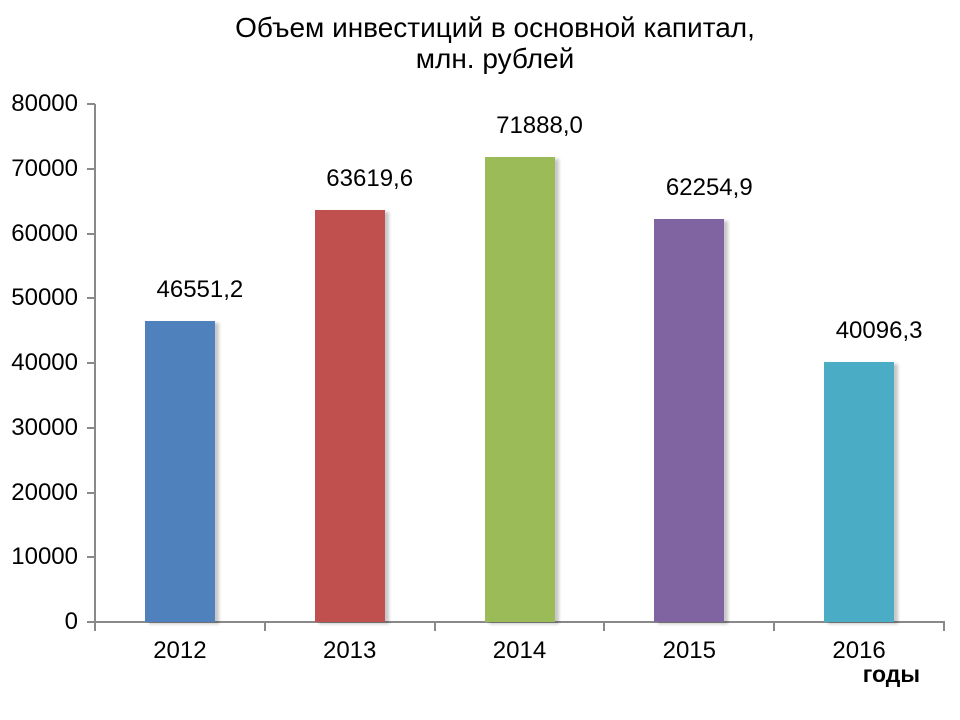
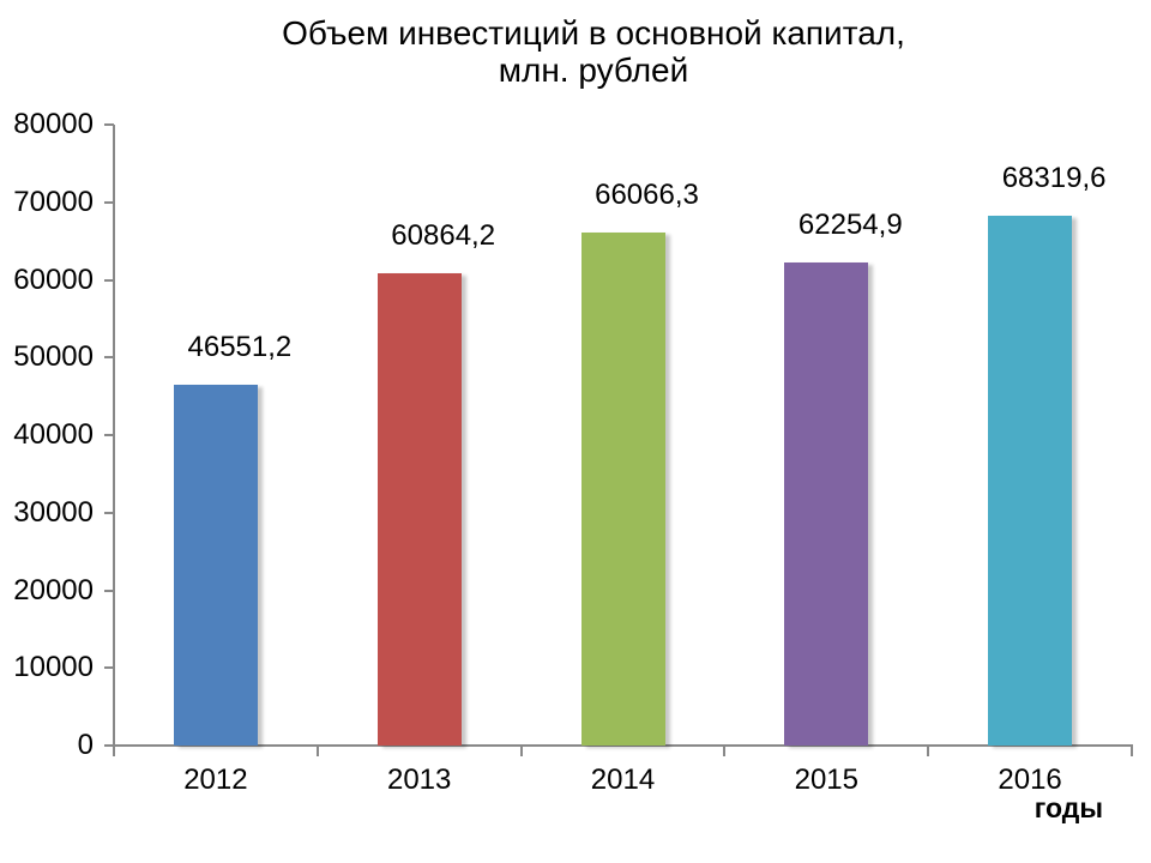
2013: 63619,6 -> 60864,2
2014: 71888,0 -> 66066,3
2016: 40096,3 -> 68319,6
